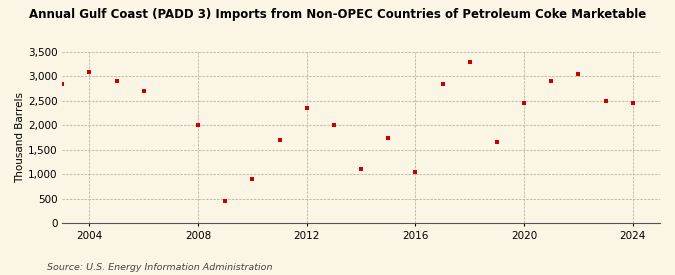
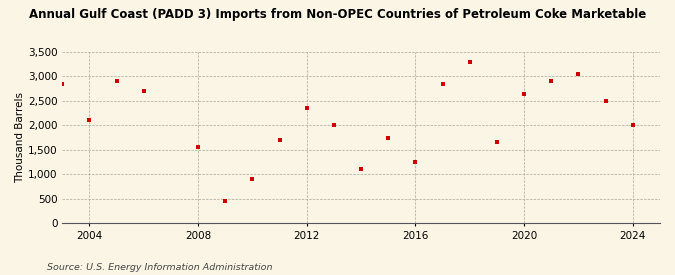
2004: 3,100 -> 2,100
2008: 2,000 -> 1,550
2016: 1,050 -> 1,250
2020: 2,450 -> 2,650
2024: 2,450 -> 2,000
